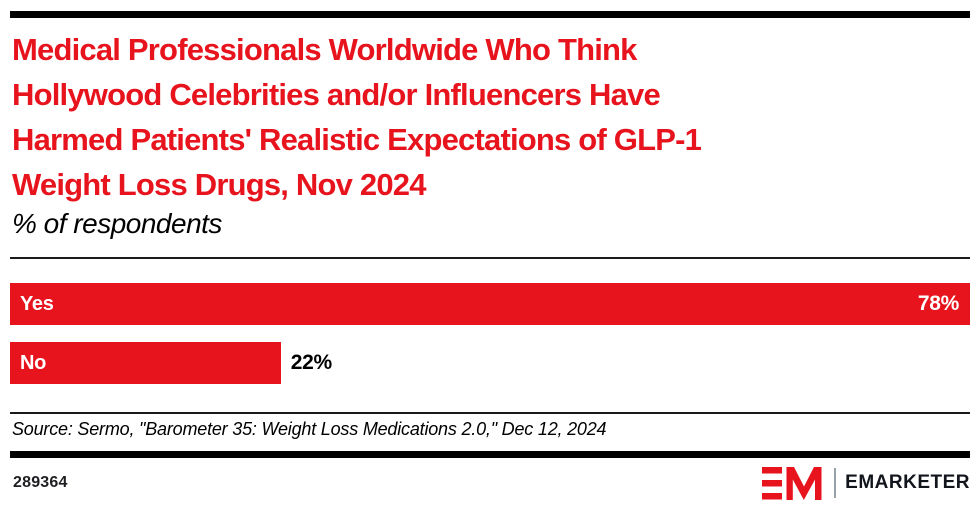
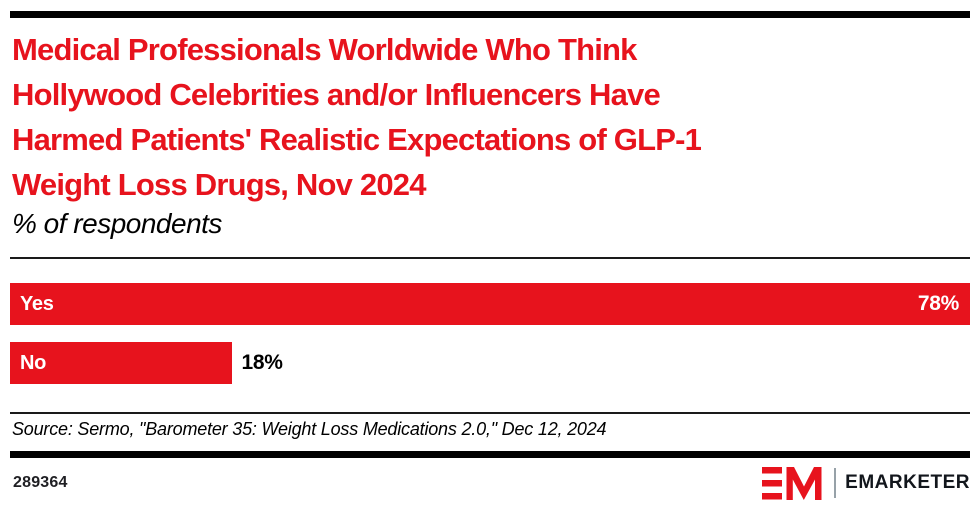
No: 22% -> 18%
